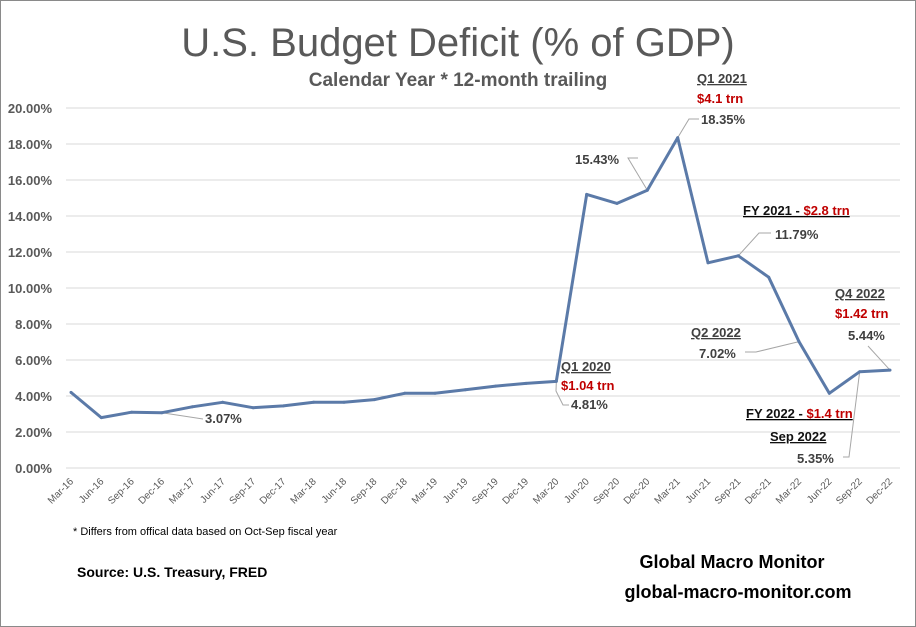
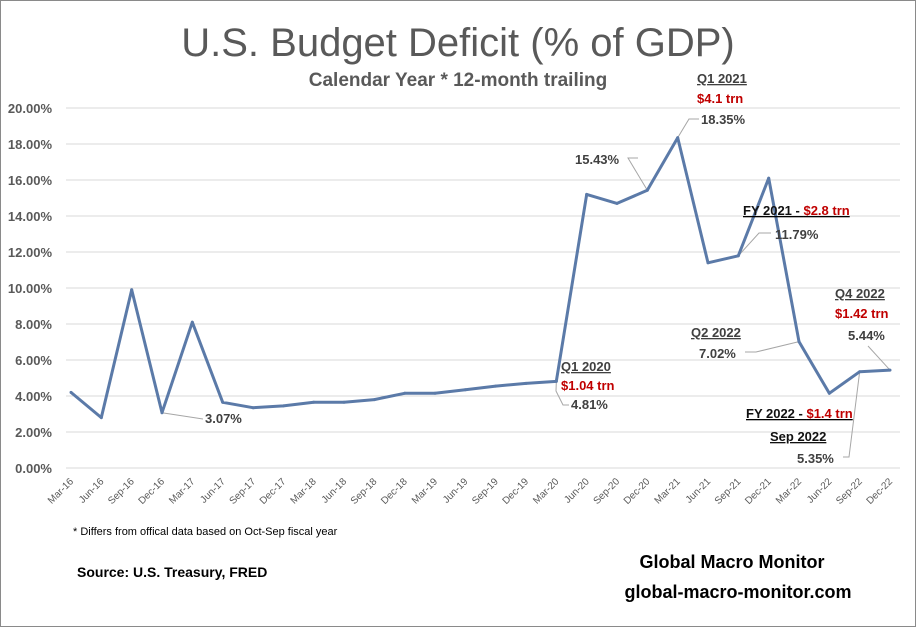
Sep-16: 3.1% -> 9.9%
Mar-17: 3.4% -> 8.1%
Dec-21: 10.6% -> 16.1%
